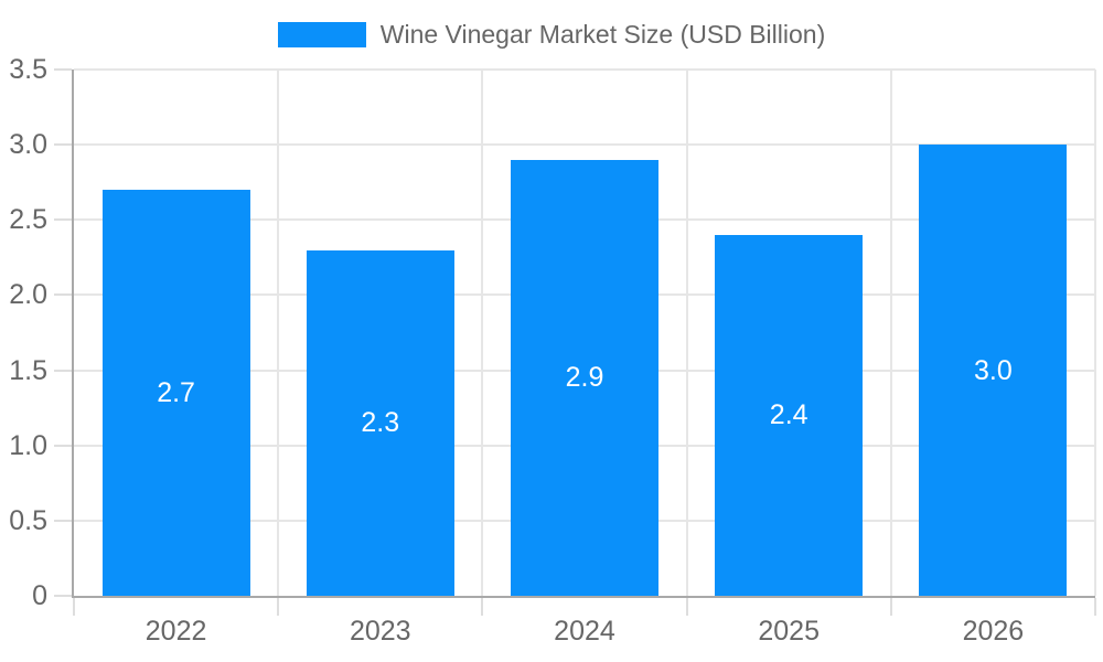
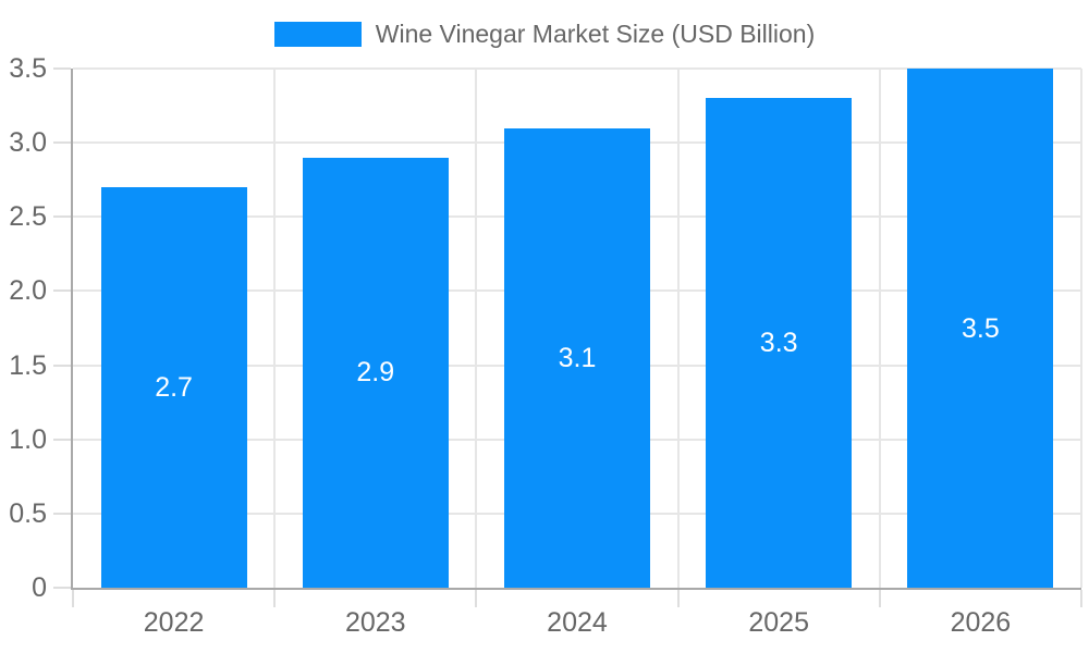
2023: 2.3 -> 2.9
2024: 2.9 -> 3.1
2025: 2.4 -> 3.3
2026: 3.0 -> 3.5
